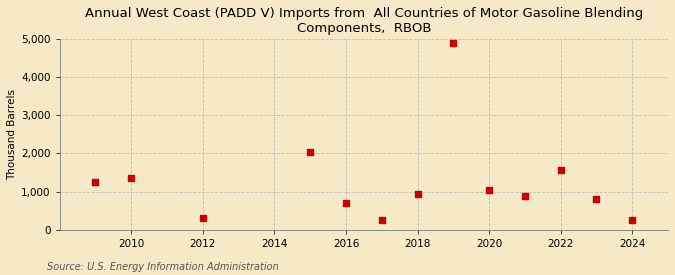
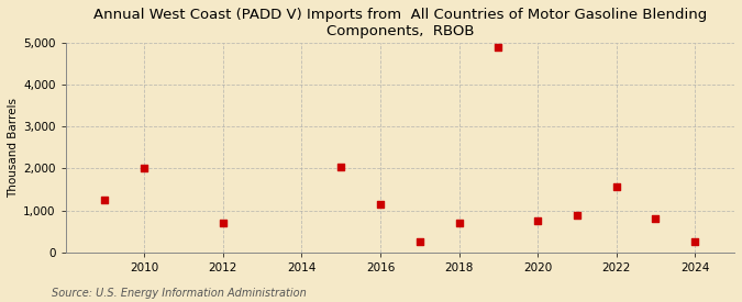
2010: 1,350 -> 2,000
2012: 300 -> 700
2016: 700 -> 1,150
2018: 950 -> 700
2020: 1,050 -> 750
